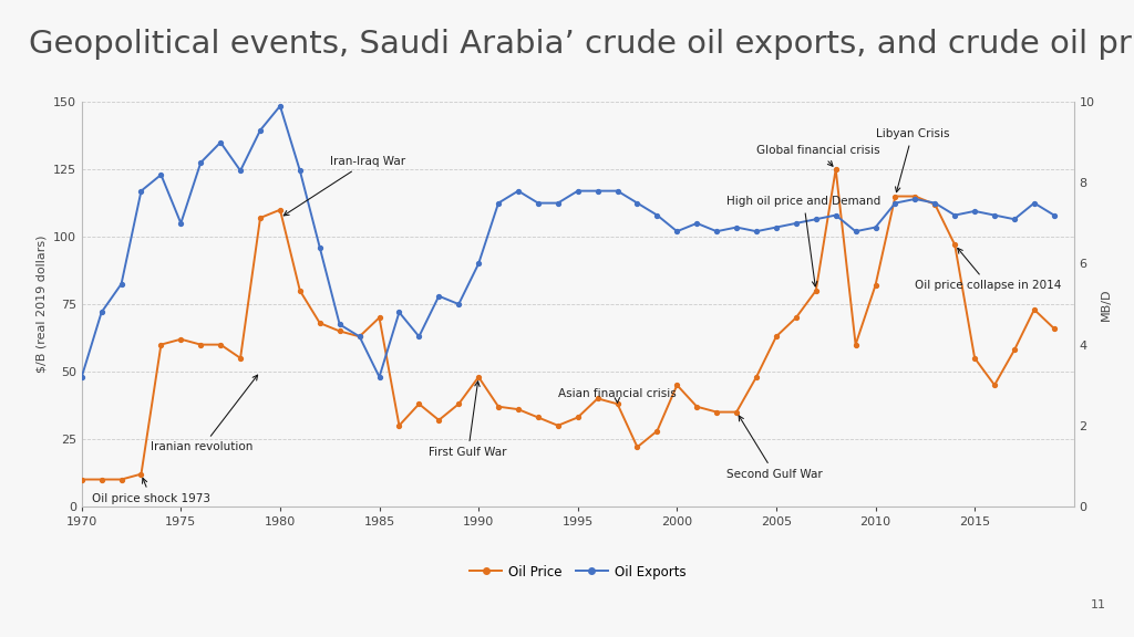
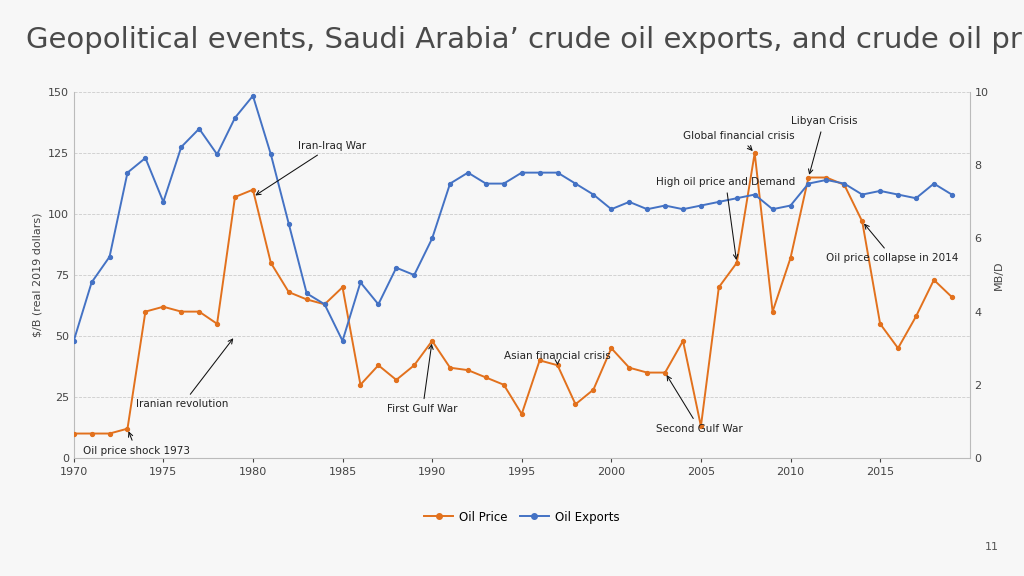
Oil Price/1995: 33 -> 18
Oil Price/2005: 63 -> 13
